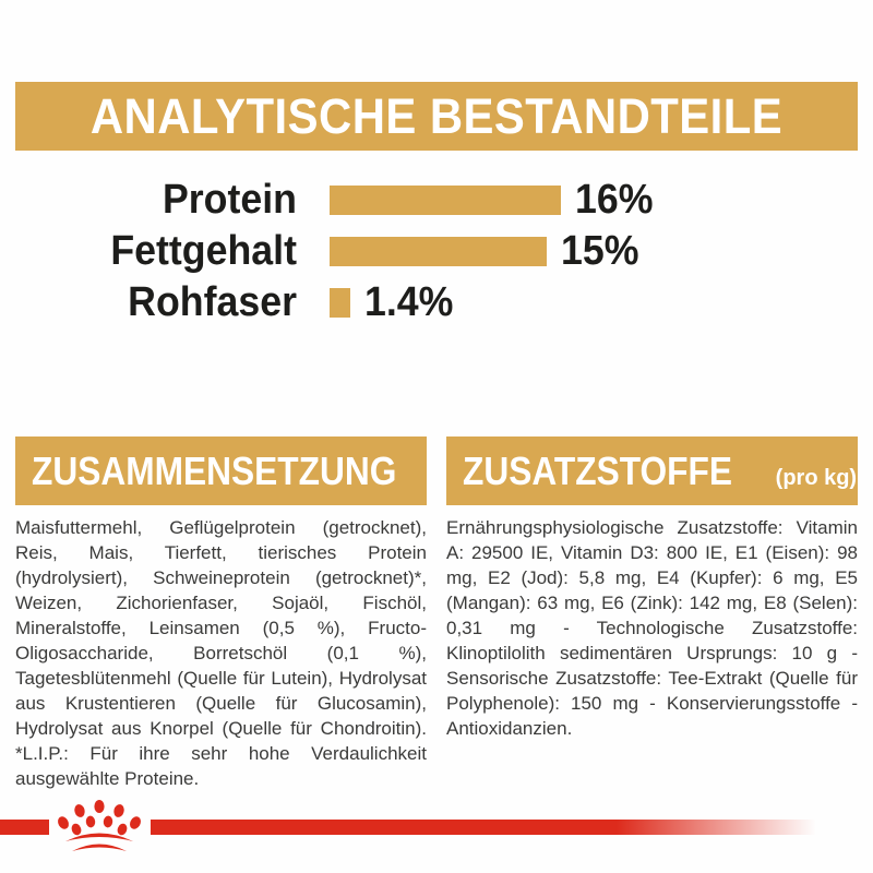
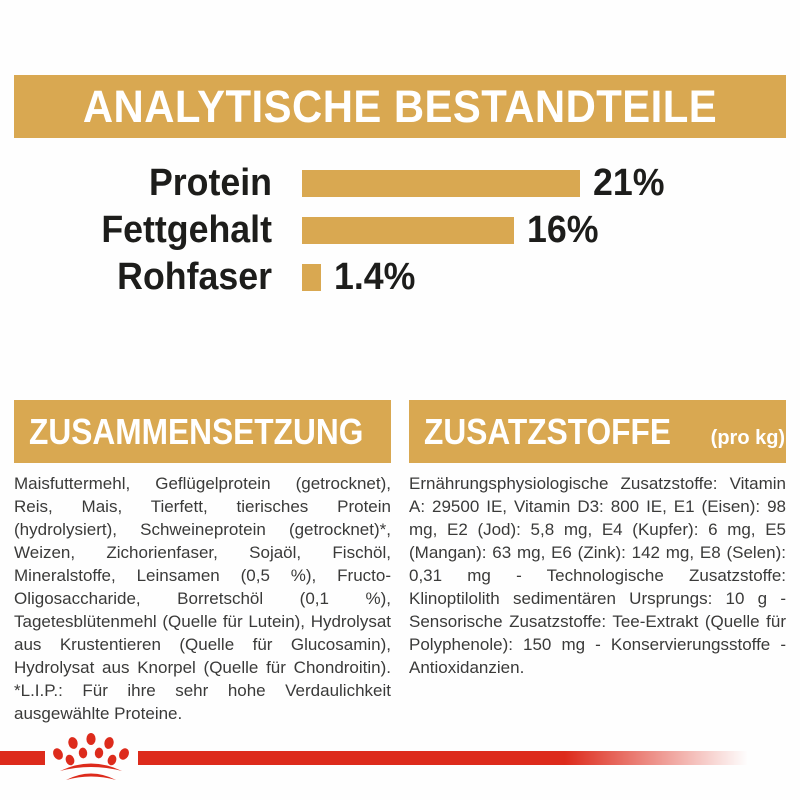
Protein: 16% -> 21%
Fettgehalt: 15% -> 16%
